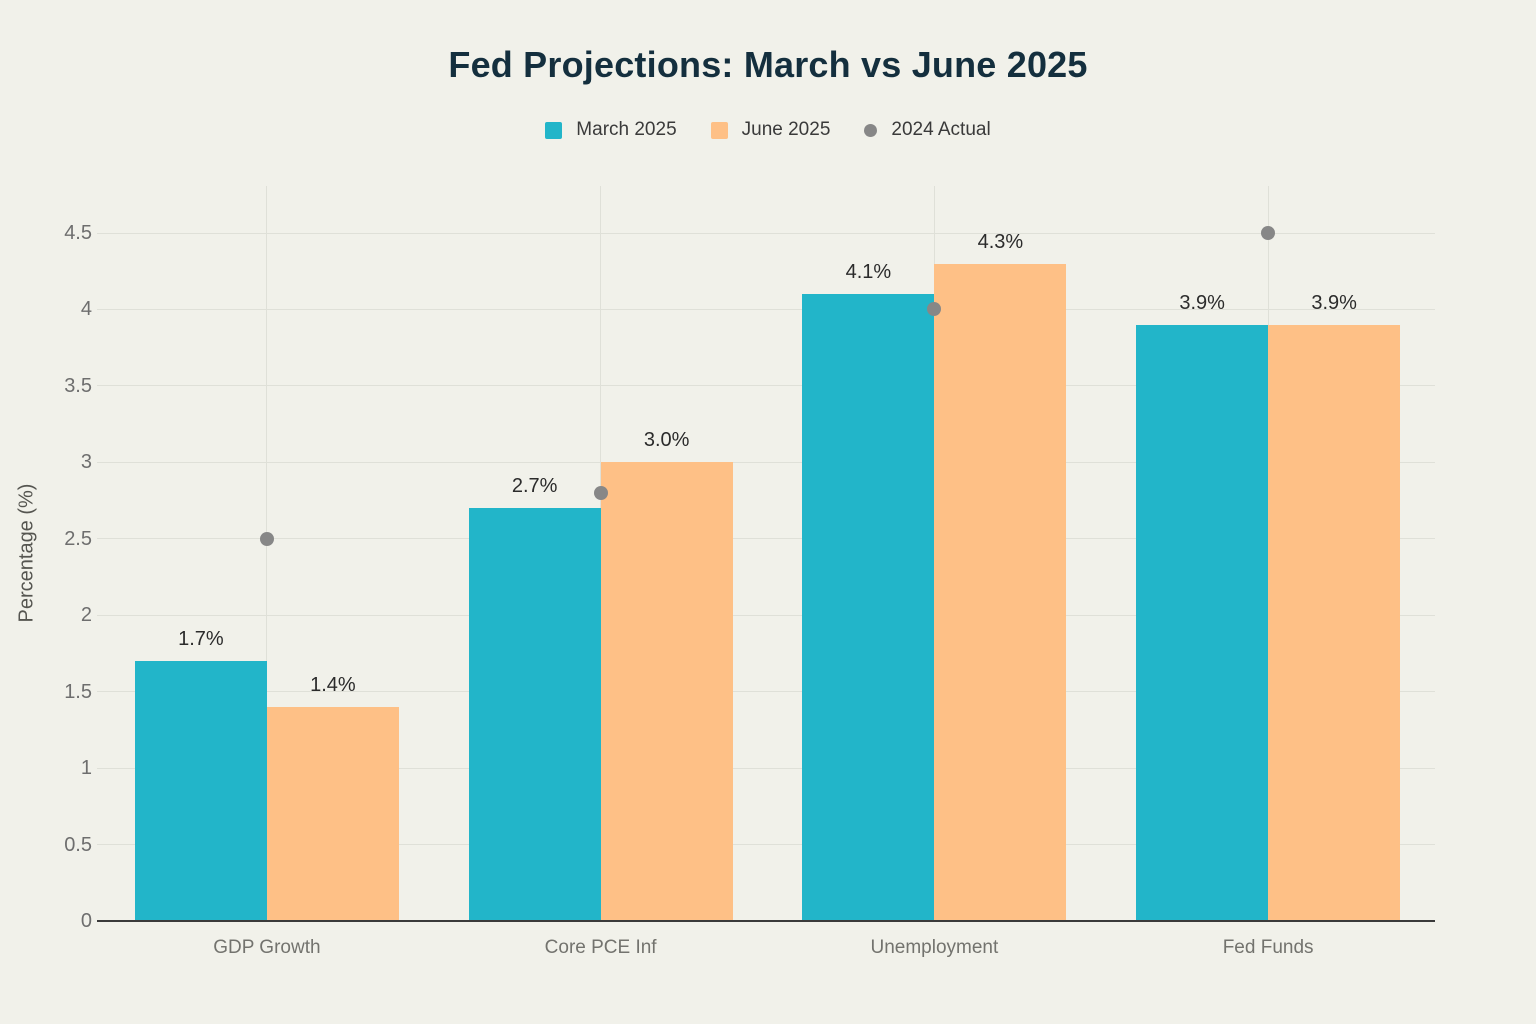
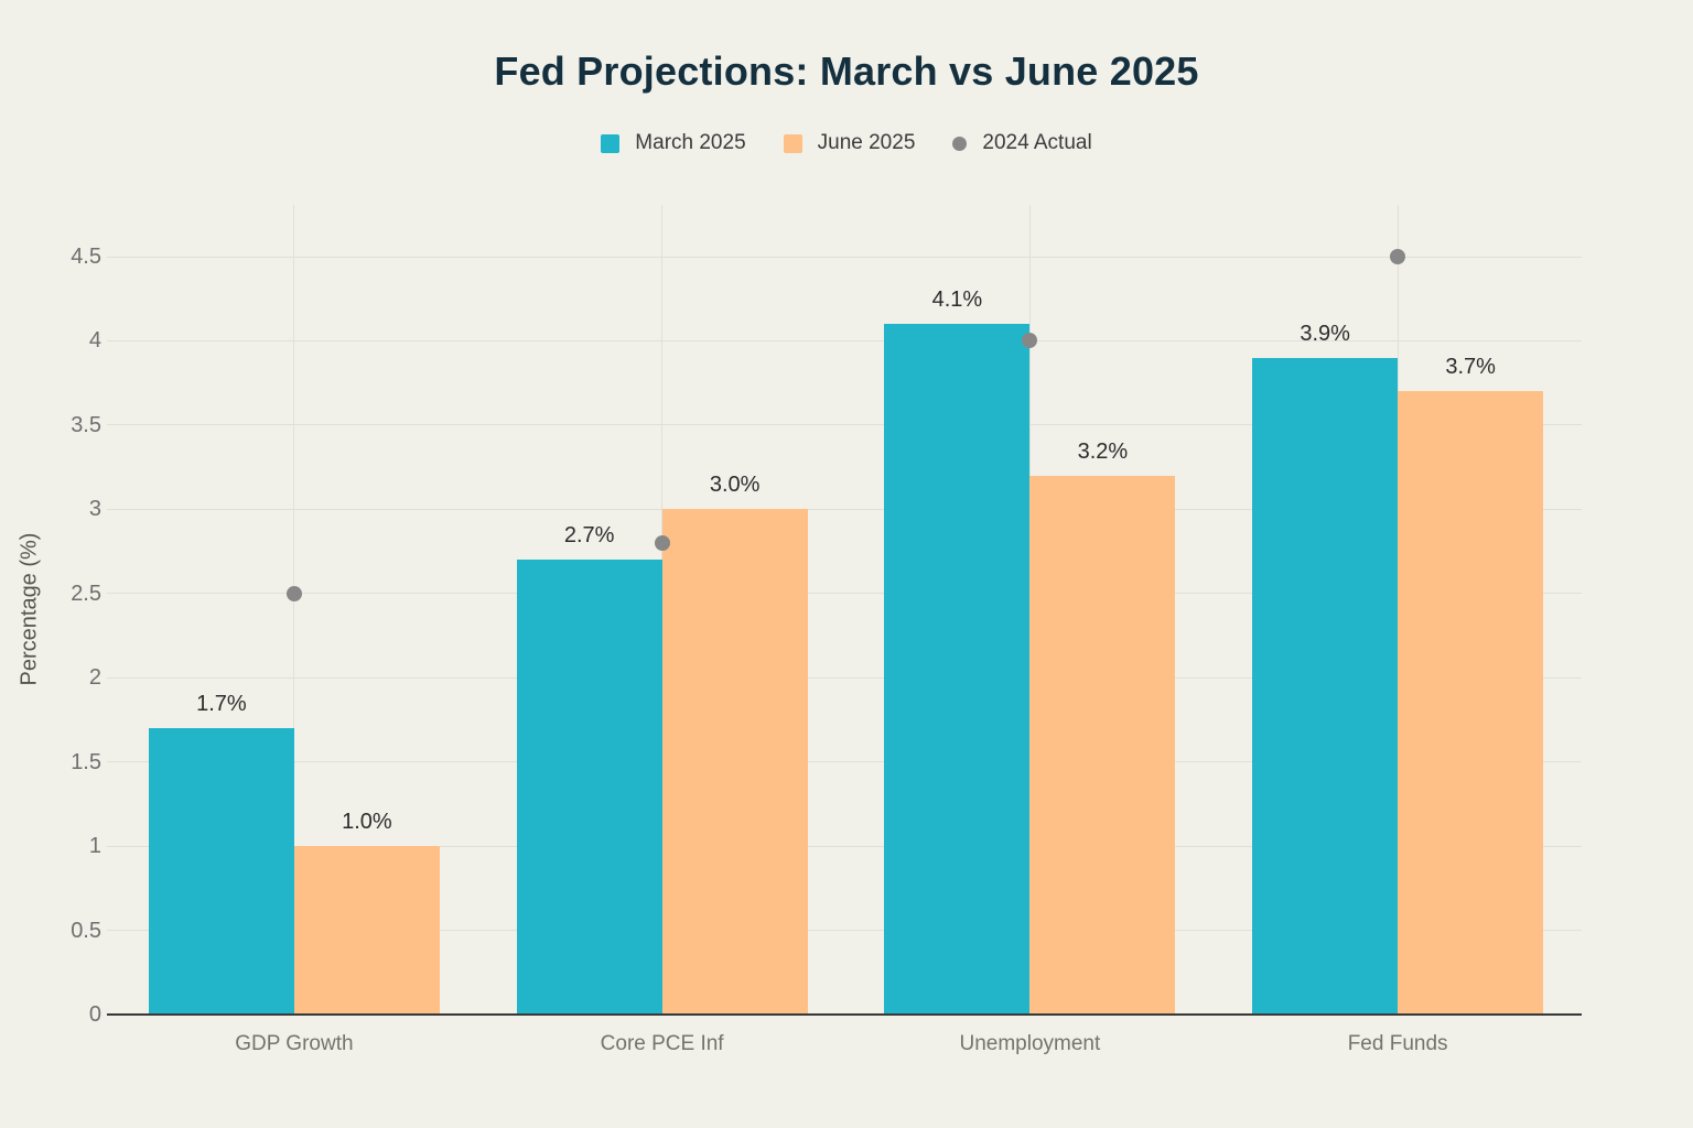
June 2025/GDP Growth: 1.4% -> 1.0%
June 2025/Unemployment: 4.3% -> 3.2%
June 2025/Fed Funds: 3.9% -> 3.7%
